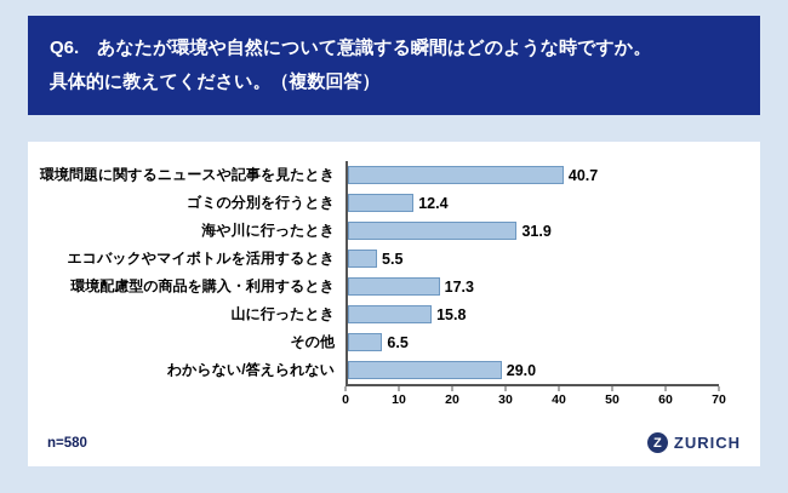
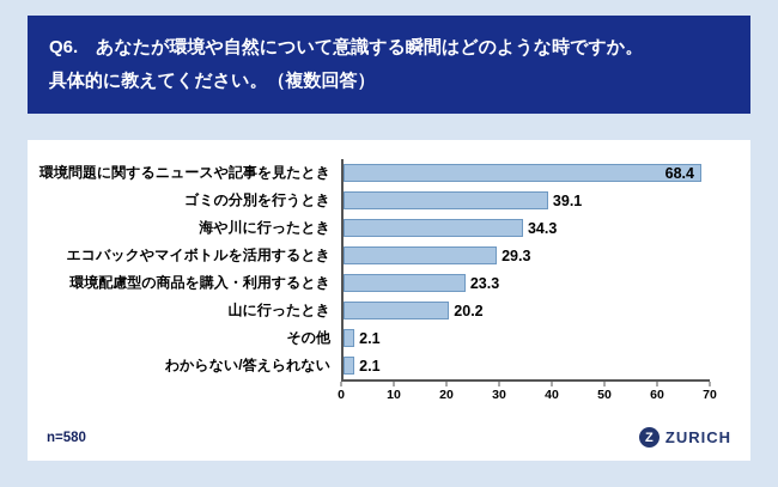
環境問題に関するニュースや記事を見たとき: 40.7 -> 68.4
ゴミの分別を行うとき: 12.4 -> 39.1
海や川に行ったとき: 31.9 -> 34.3
エコバックやマイボトルを活用するとき: 5.5 -> 29.3
環境配慮型の商品を購入・利用するとき: 17.3 -> 23.3
山に行ったとき: 15.8 -> 20.2
その他: 6.5 -> 2.1
わからない/答えられない: 29.0 -> 2.1
